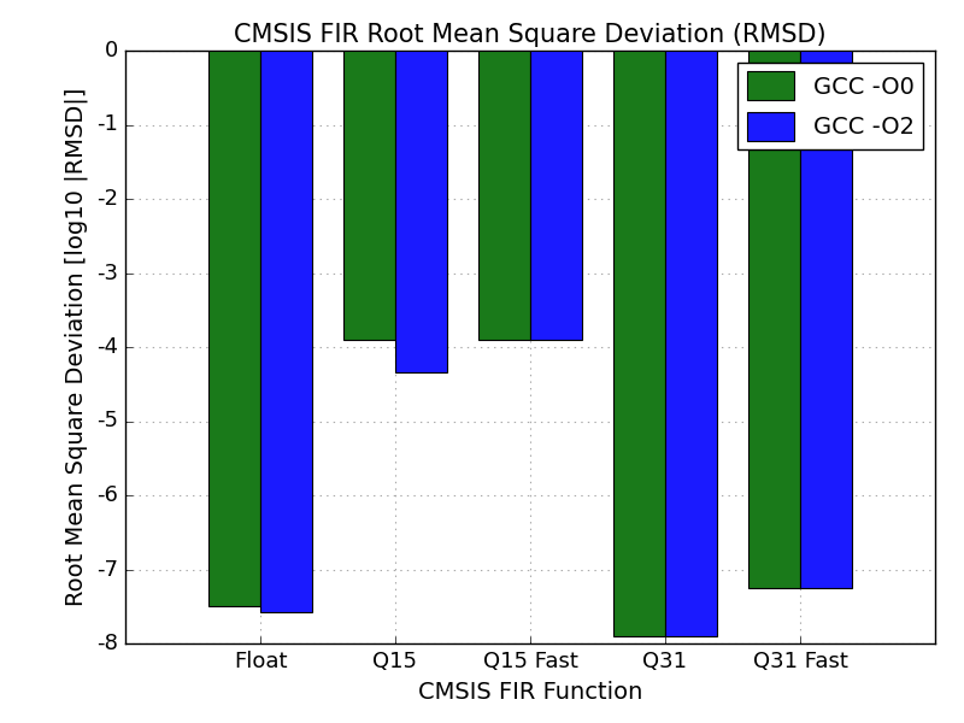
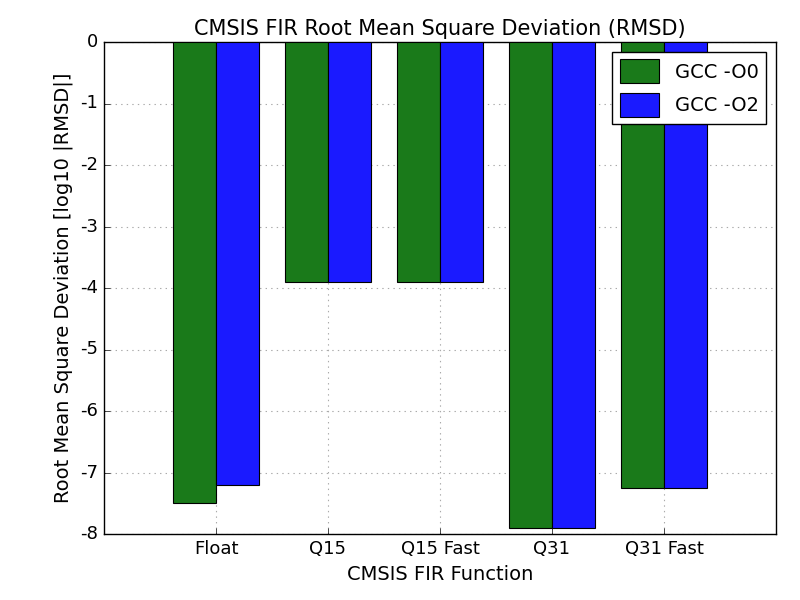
GCC -O2/Float: -7.58 -> -7.20
GCC -O2/Q15: -4.34 -> -3.90
